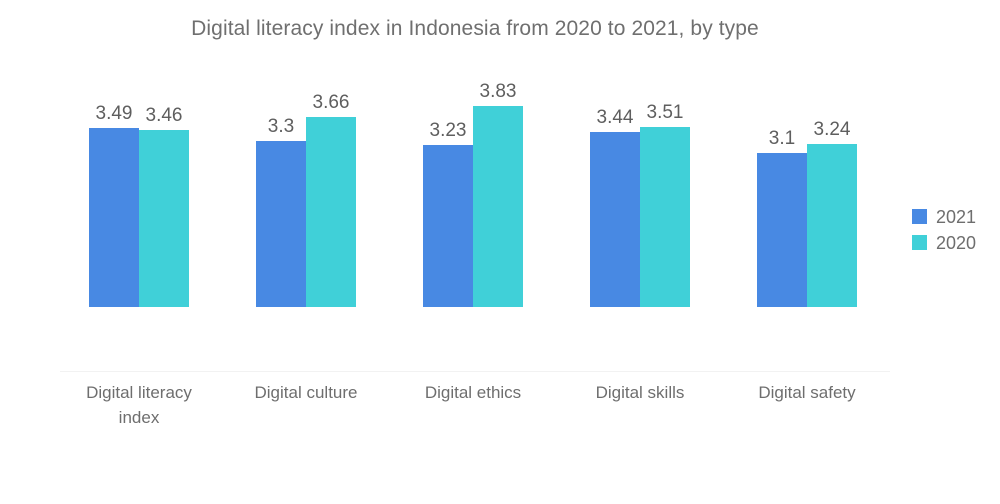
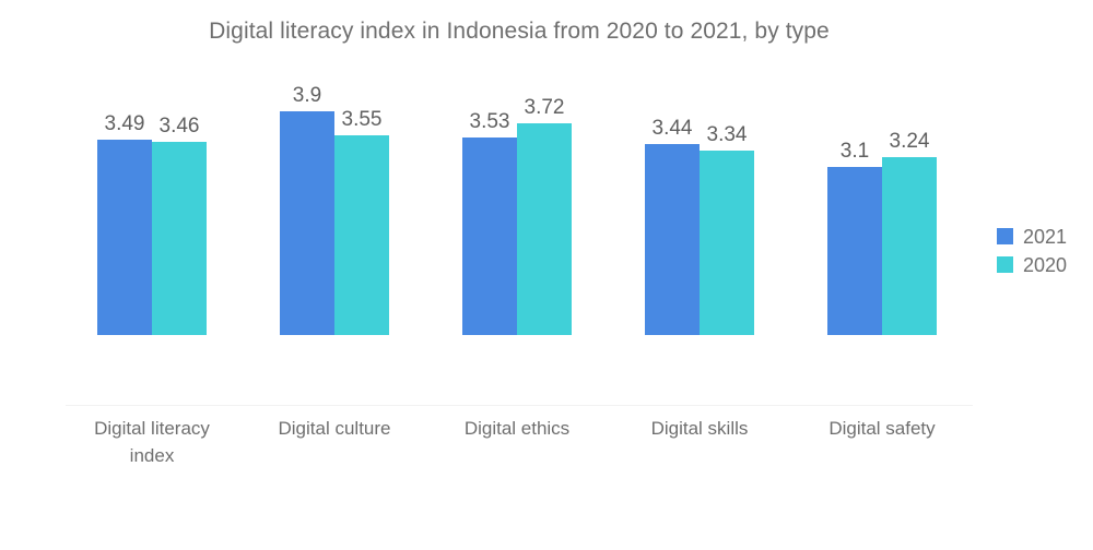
2021/Digital culture: 3.3 -> 3.9
2020/Digital culture: 3.66 -> 3.55
2021/Digital ethics: 3.23 -> 3.53
2020/Digital ethics: 3.83 -> 3.72
2020/Digital skills: 3.51 -> 3.34
